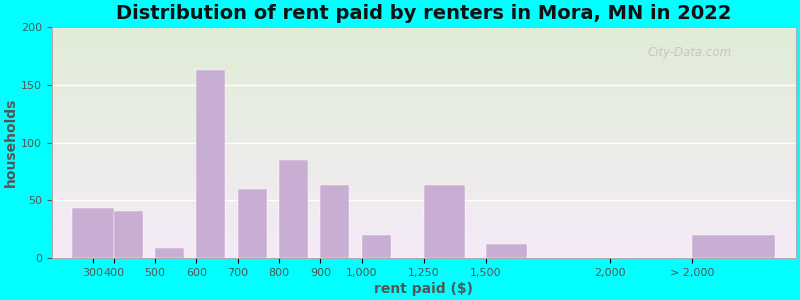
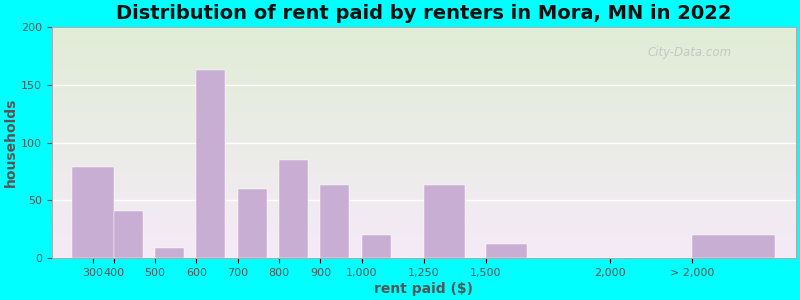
300: 43 -> 79
